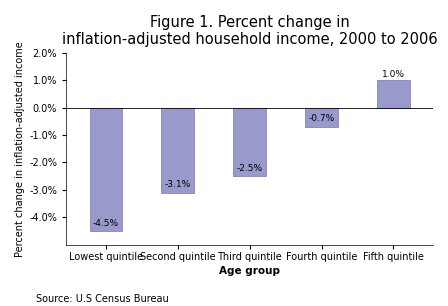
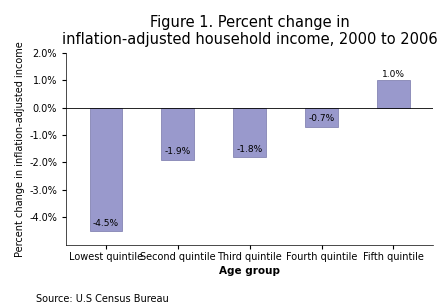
Second quintile: -3.1% -> -1.9%
Third quintile: -2.5% -> -1.8%
